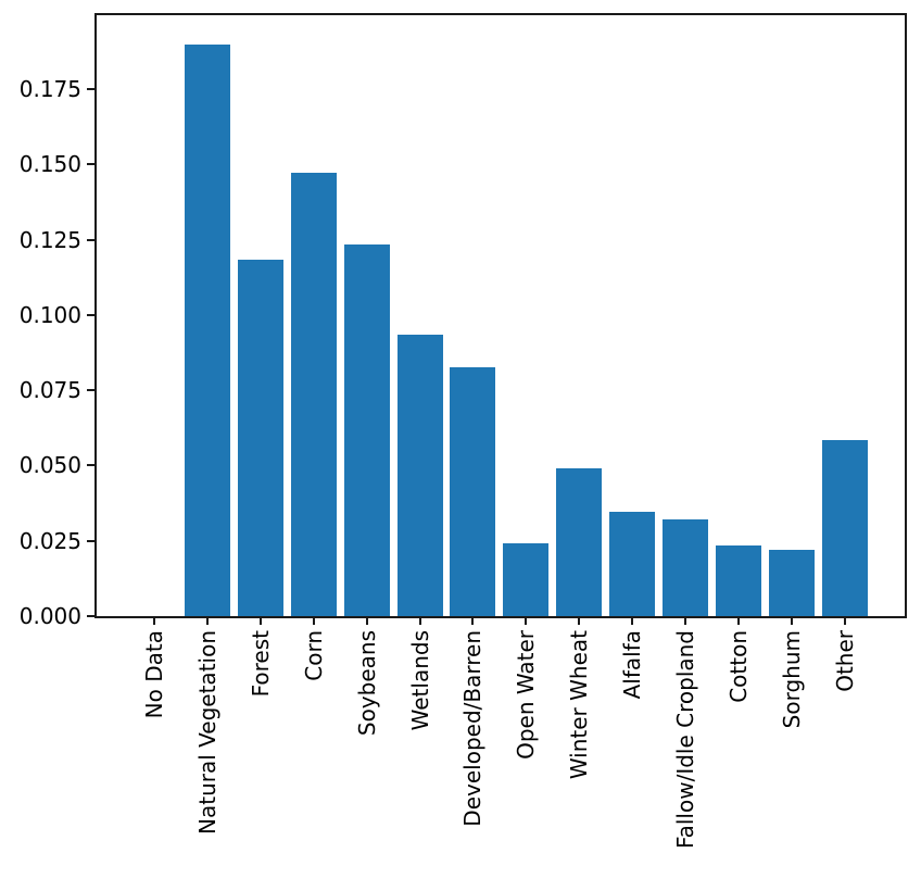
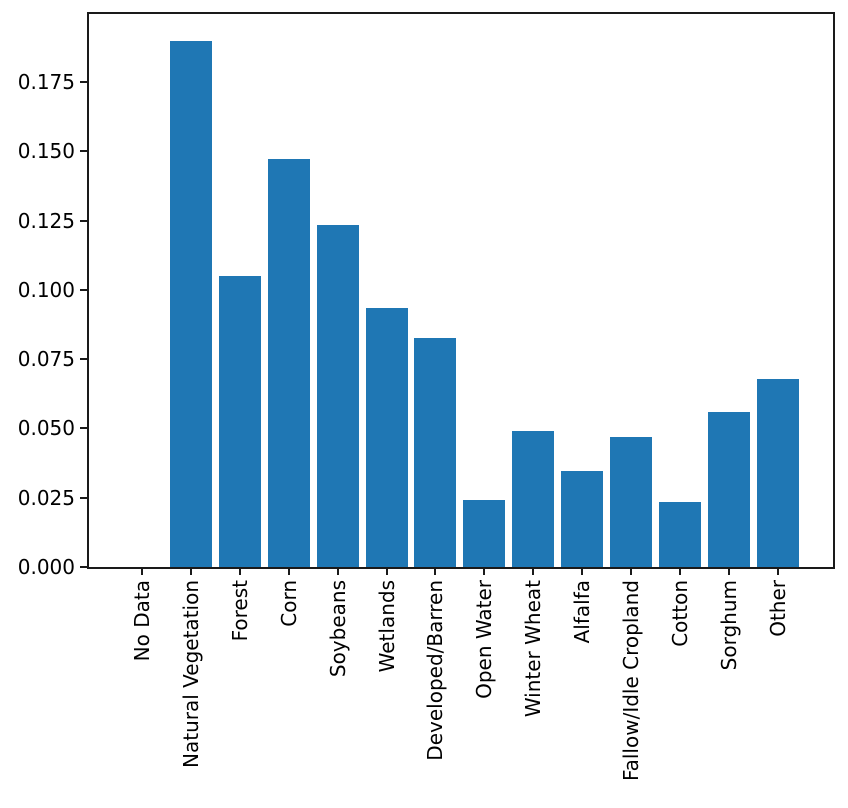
Forest: 0.118 -> 0.105
Fallow/Idle Cropland: 0.032 -> 0.047
Sorghum: 0.022 -> 0.056
Other: 0.059 -> 0.068
